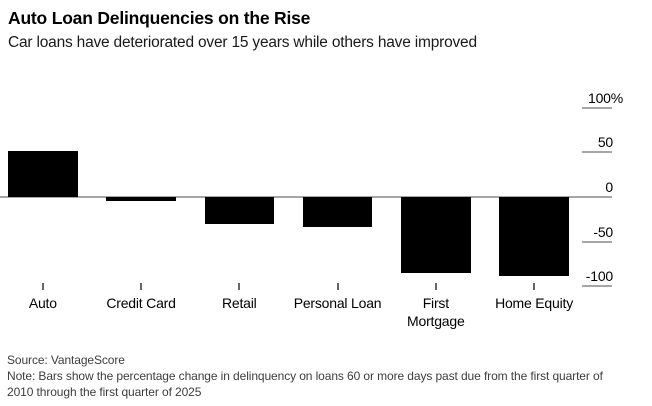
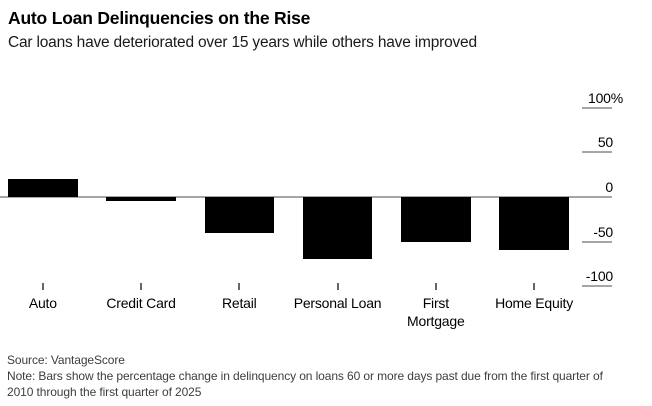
Auto: 50 -> 20
Retail: -30 -> -40
Personal Loan: -30 -> -70
First Mortgage: -80 -> -50
Home Equity: -90 -> -60
